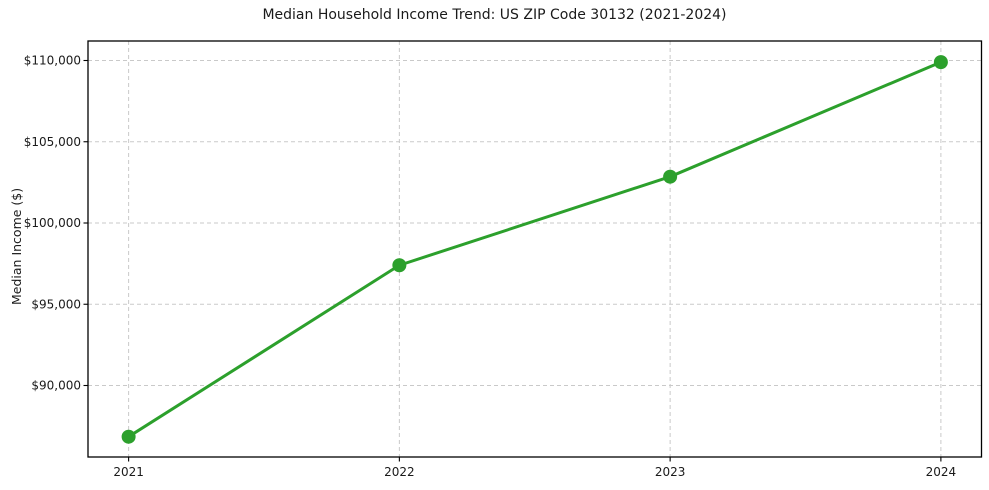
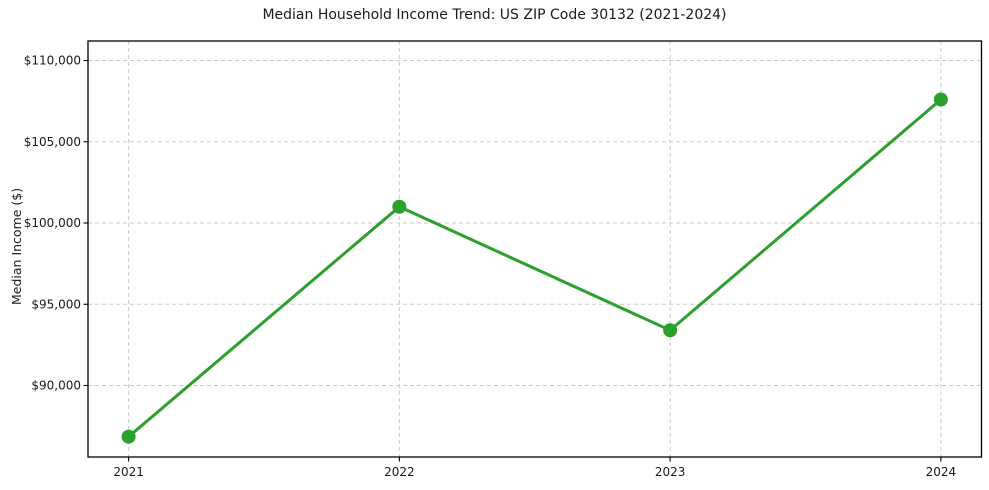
2022: $97400 -> $101000
2023: $102800 -> $93400
2024: $109900 -> $107600
